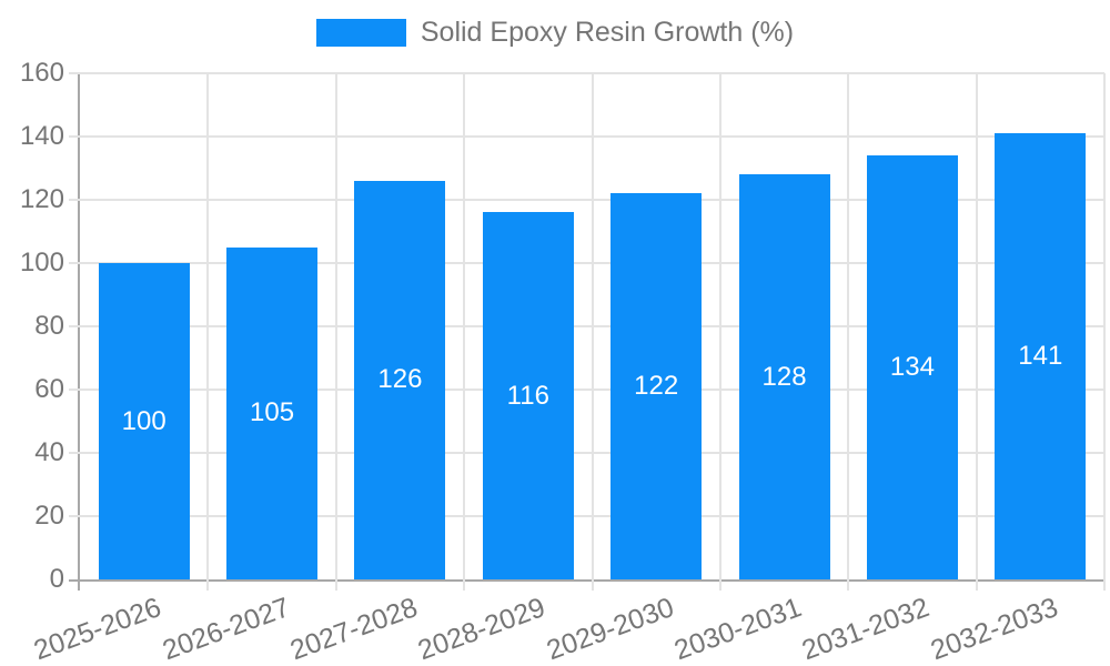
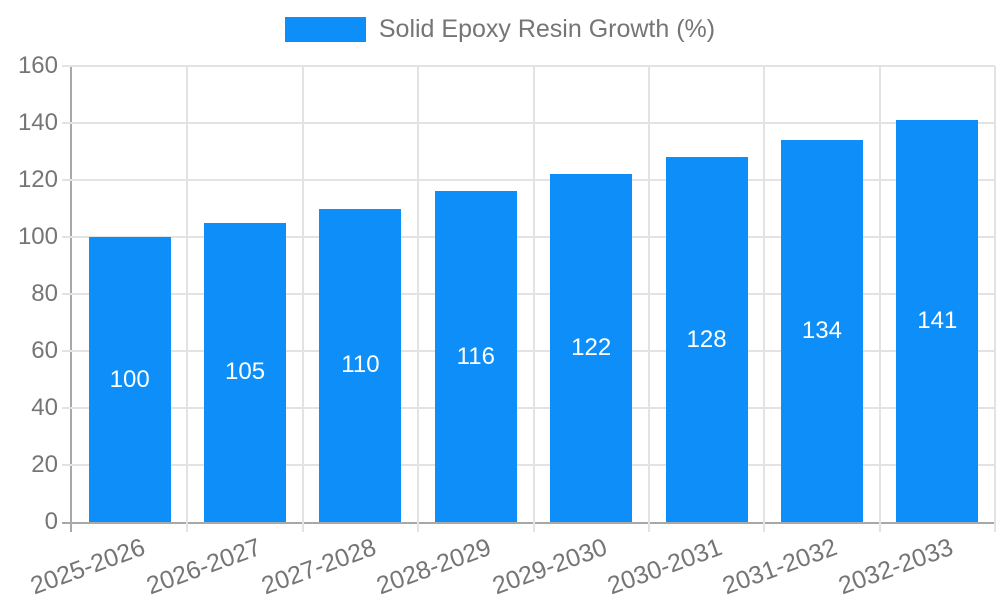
2027-2028: 126 -> 110
